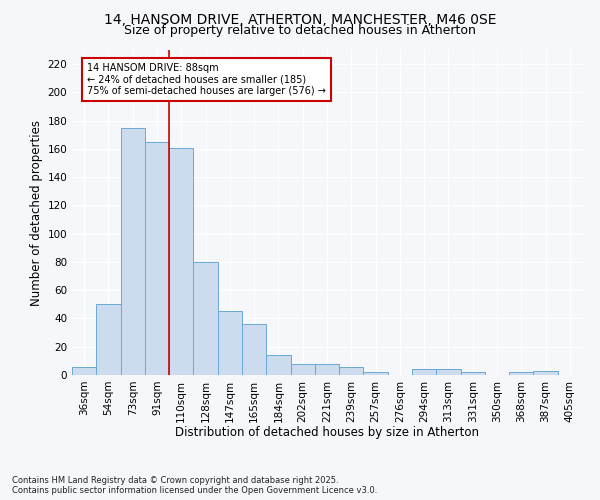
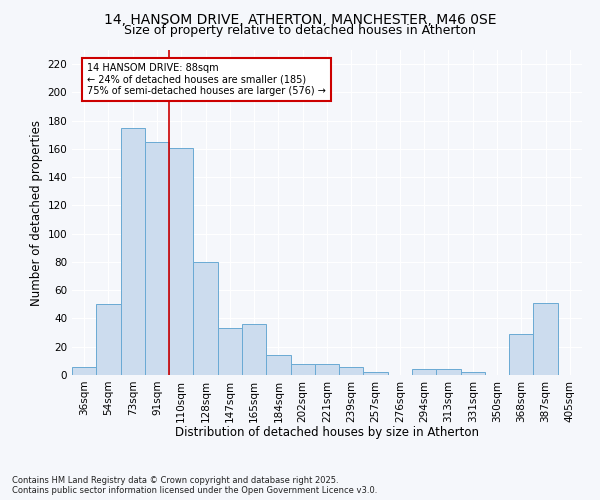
147sqm: 45 -> 33
368sqm: 2 -> 29
387sqm: 3 -> 51
